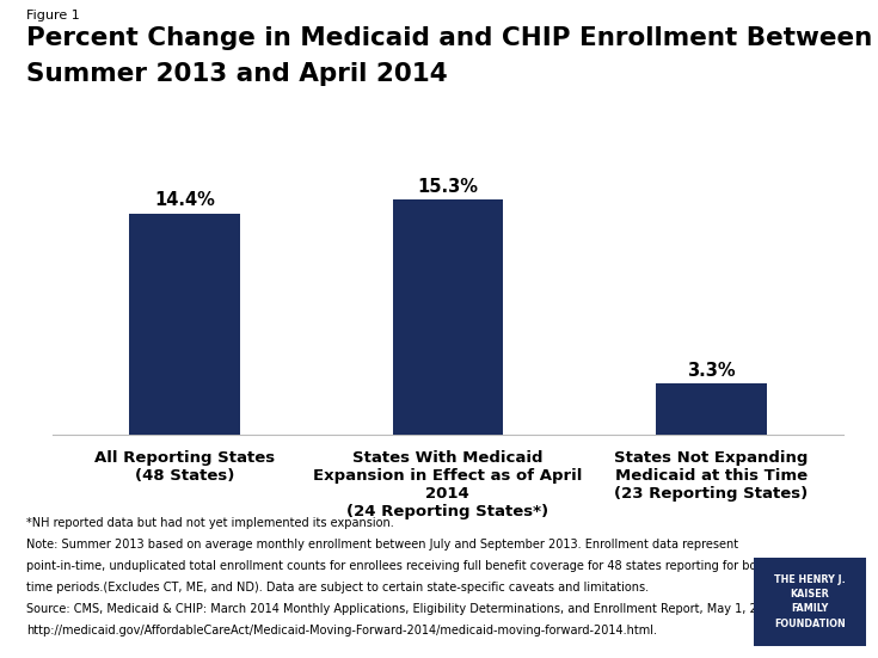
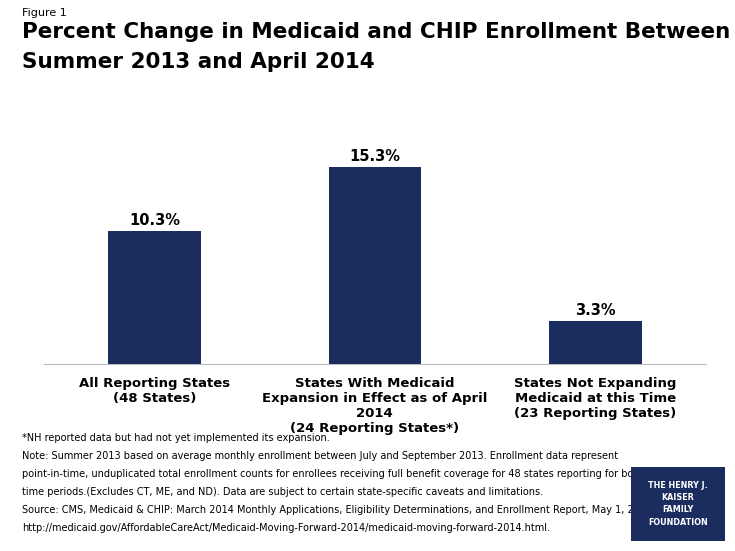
All Reporting States (48 States): 14.4% -> 10.3%
